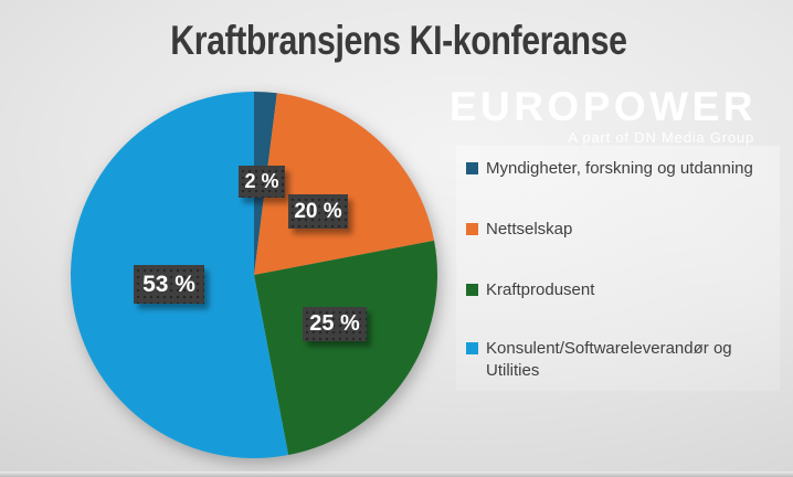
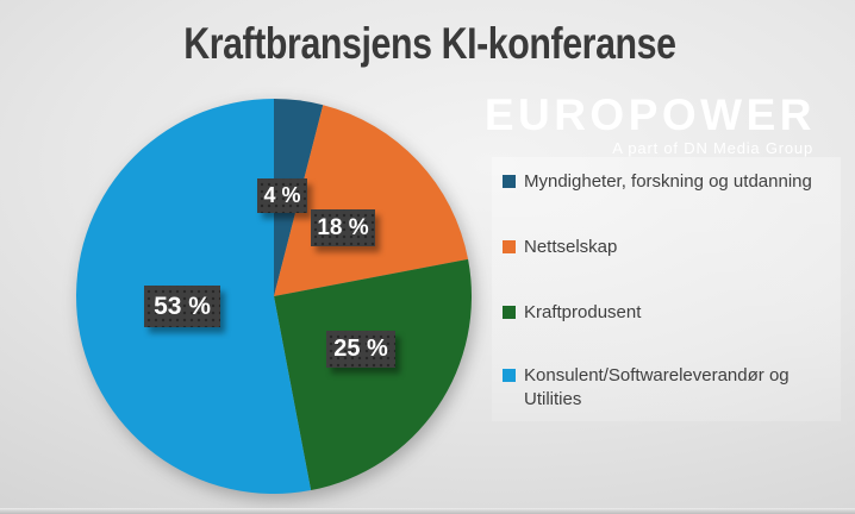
Myndigheter, forskning og utdanning: 2 -> 4
Nettselskap: 20 -> 18
